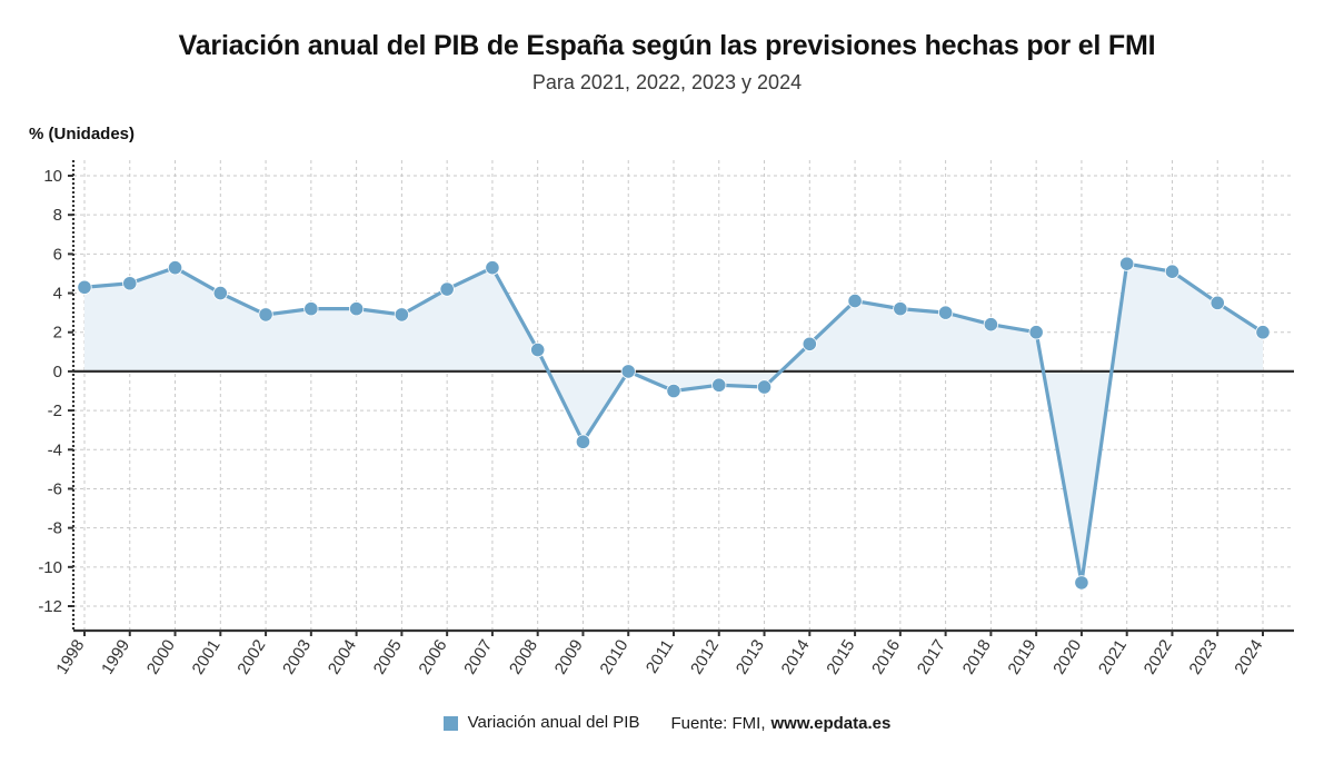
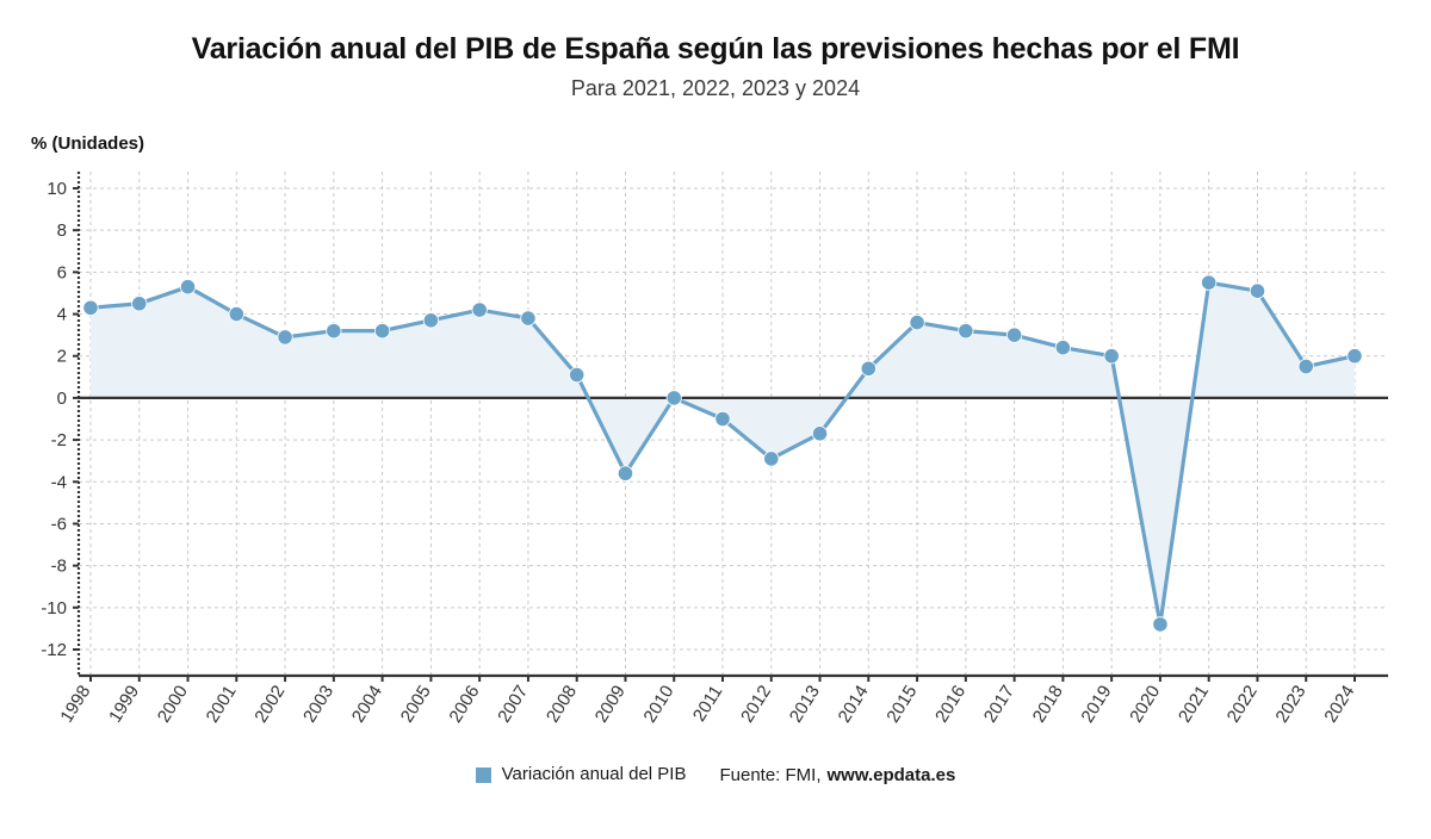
2005: 2.9 -> 3.7
2007: 5.3 -> 3.8
2012: -0.7 -> -2.9
2013: -0.8 -> -1.7
2023: 3.5 -> 1.5
